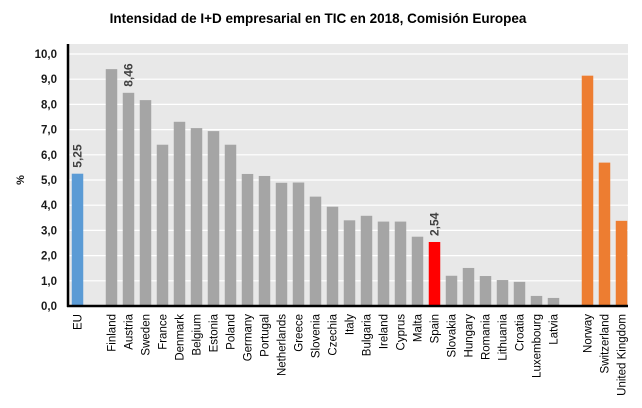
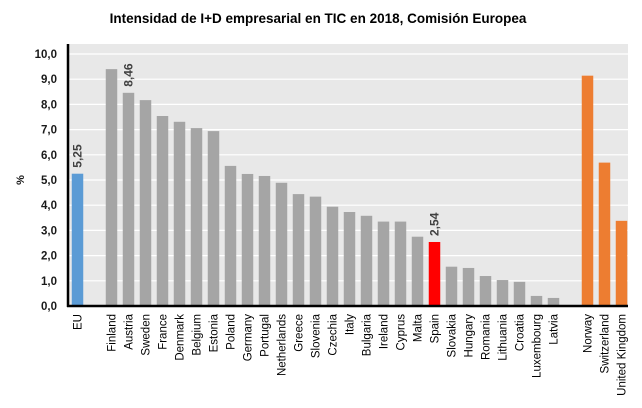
France: 6,4 -> 7,5
Poland: 6,4 -> 5,6
Greece: 4,9 -> 4,4
Italy: 3,4 -> 3,7
Slovakia: 1,2 -> 1,6
